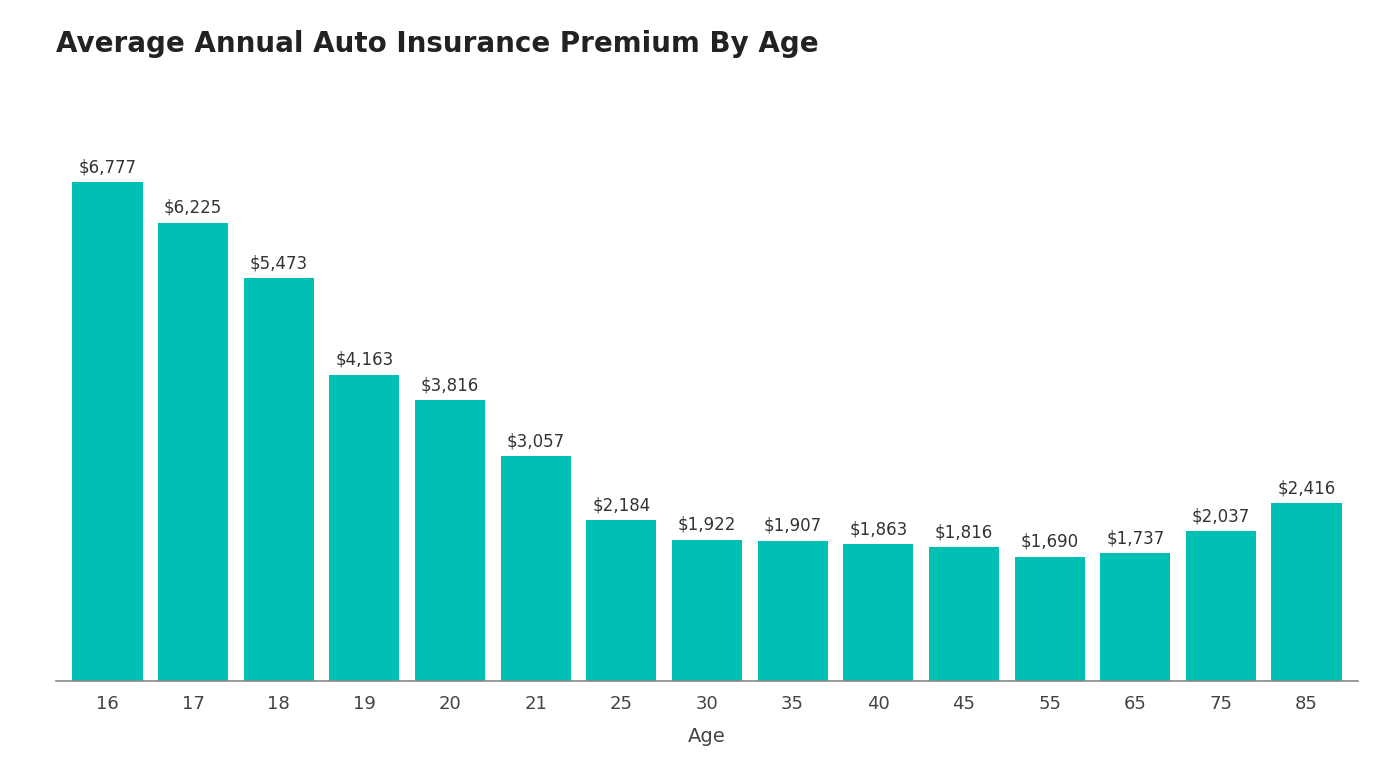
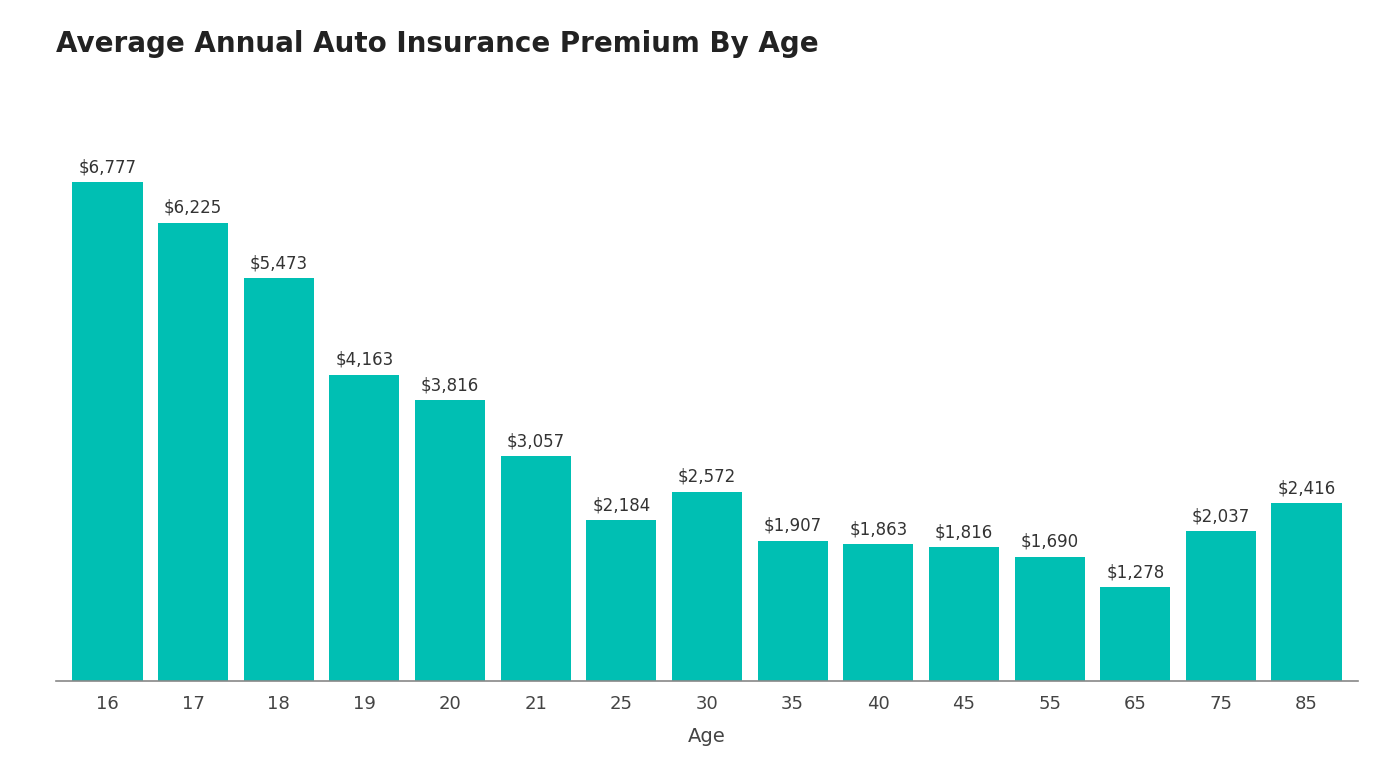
30: $1,922 -> $2,572
65: $1,737 -> $1,278
